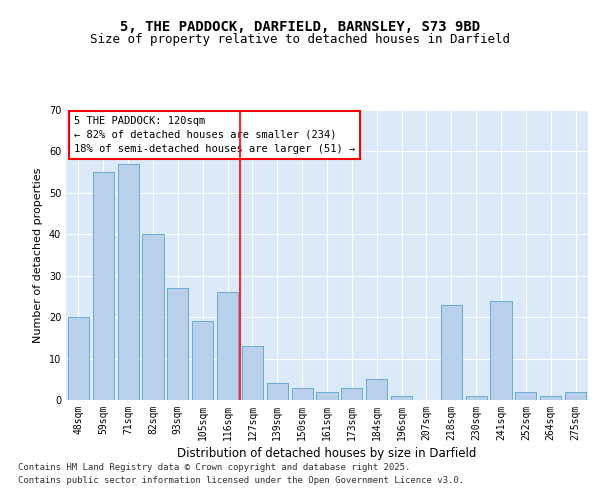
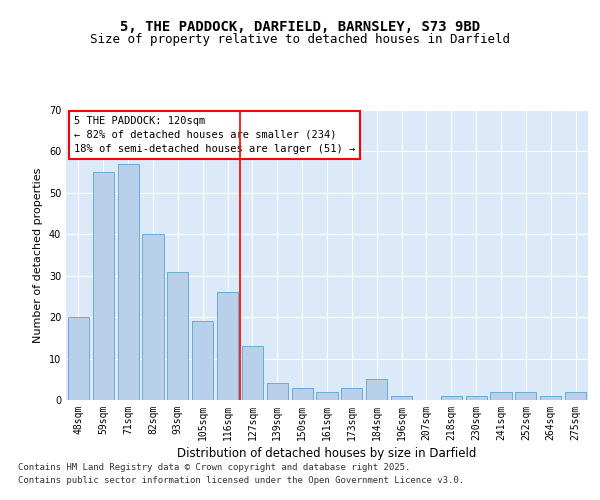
93sqm: 27 -> 31
218sqm: 23 -> 1
241sqm: 24 -> 2
